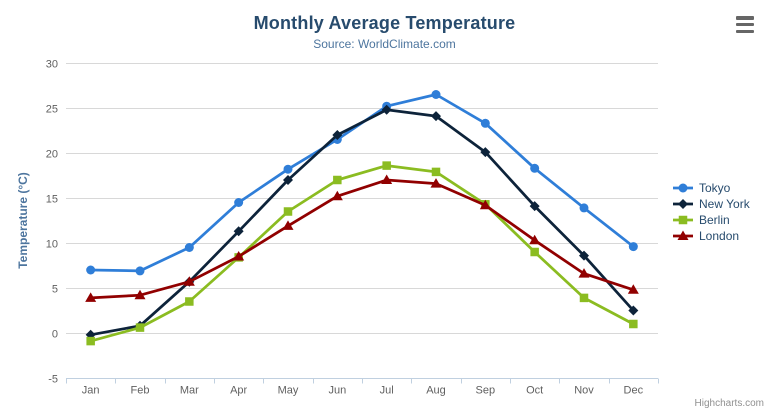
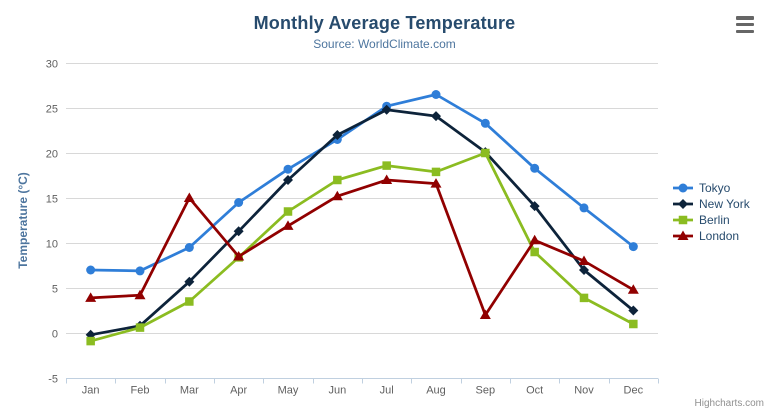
London/Mar: 6 -> 15
Berlin/Sep: 14 -> 20
London/Sep: 14 -> 2
New York/Nov: 9 -> 7
London/Nov: 7 -> 8
